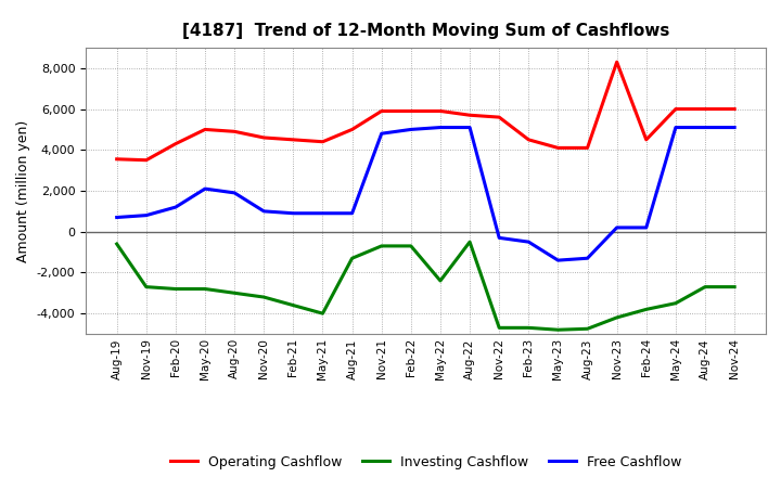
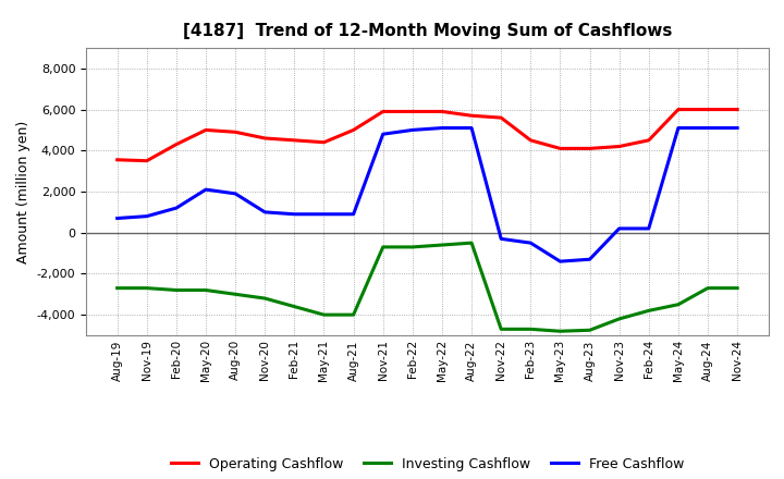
Investing Cashflow/Aug-19: -600 -> -2,700
Investing Cashflow/Aug-21: -1,300 -> -4,000
Investing Cashflow/May-22: -2,400 -> -600
Operating Cashflow/Nov-23: 8,300 -> 4,200
